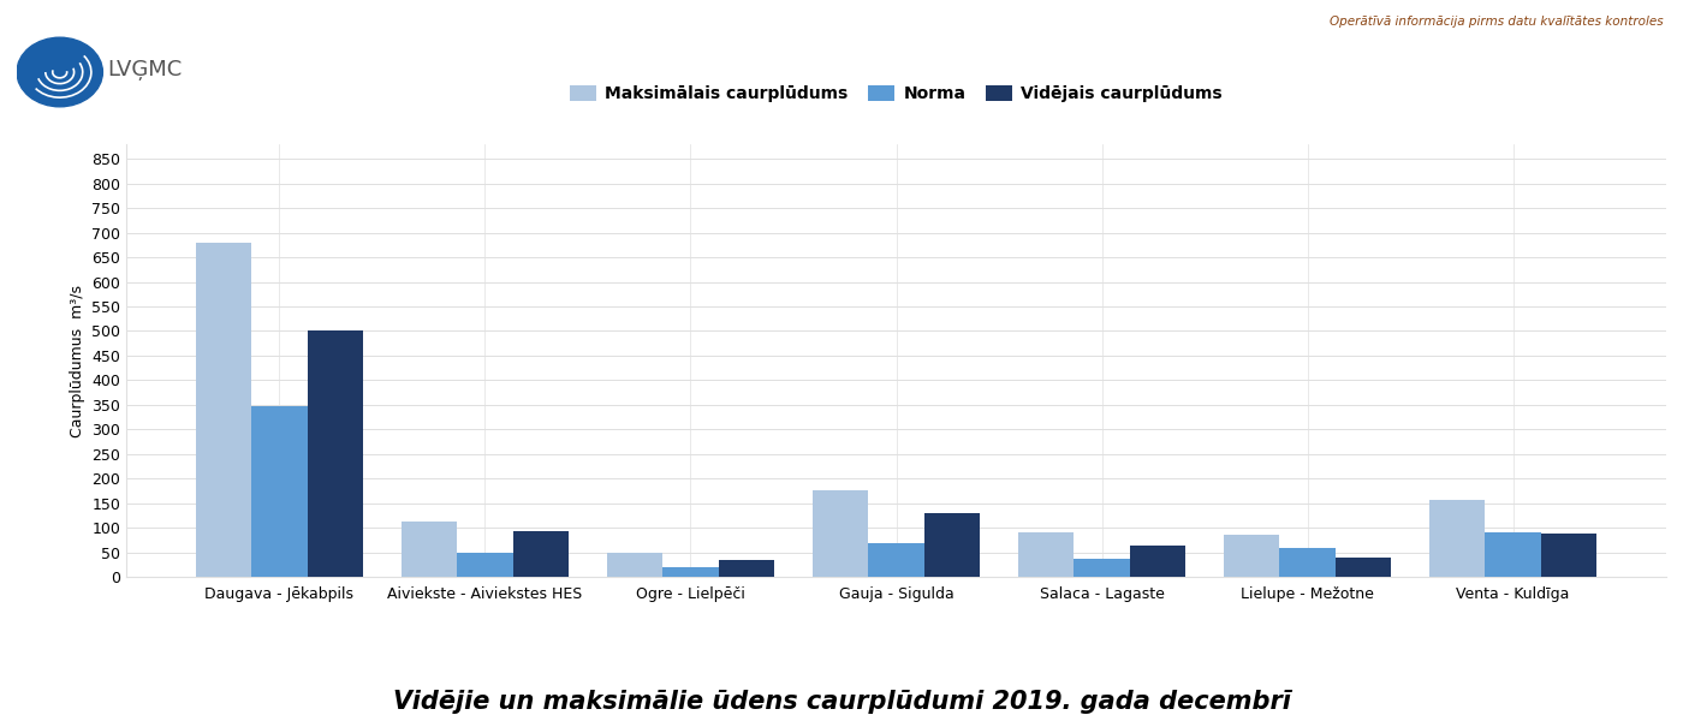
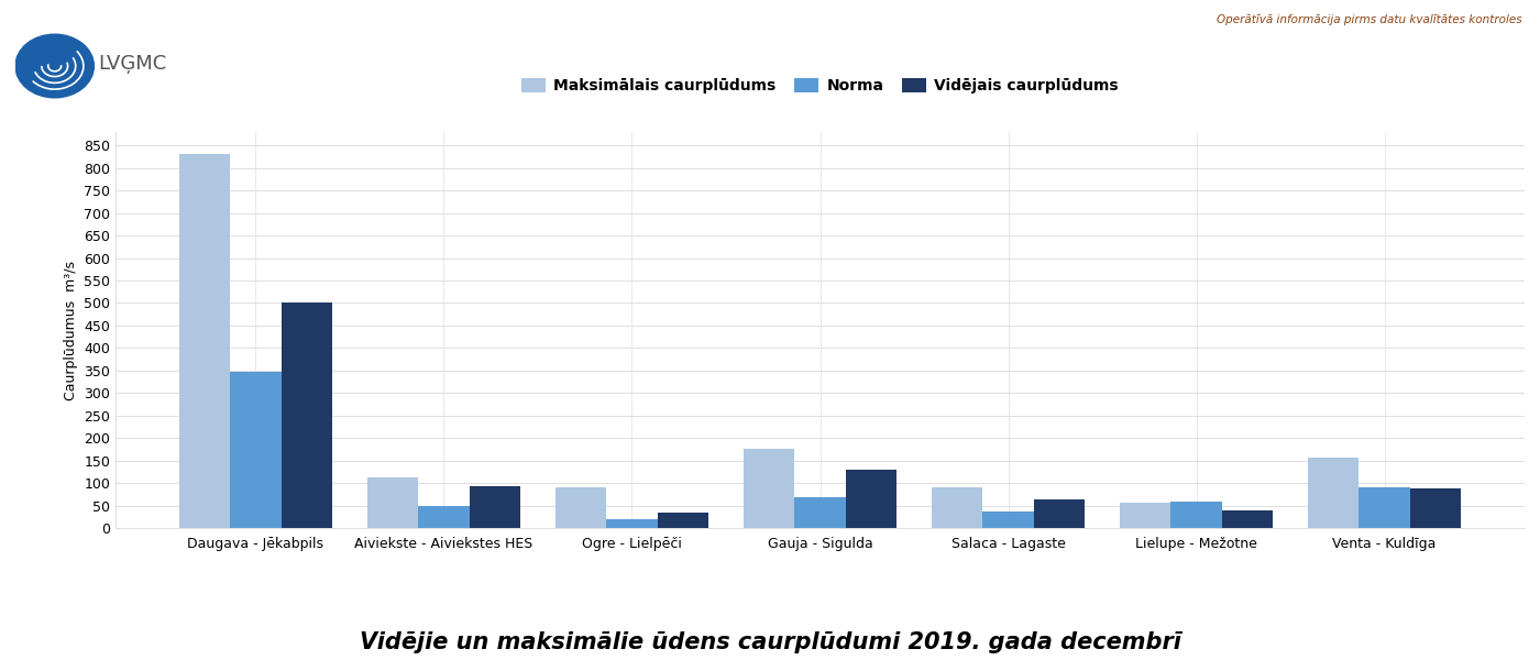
Maksimālais caurplūdums/Daugava - Jēkabpils: 680 -> 830
Maksimālais caurplūdums/Ogre - Lielpēči: 50 -> 90
Maksimālais caurplūdums/Lielupe - Mežotne: 85 -> 57
